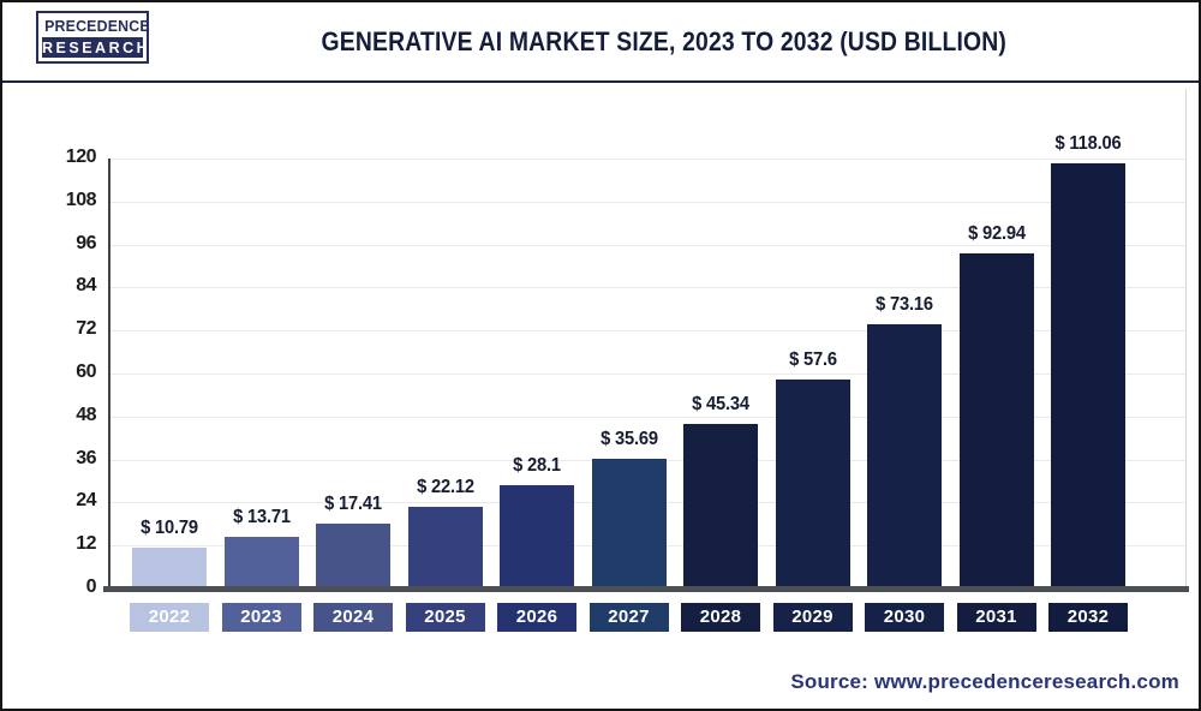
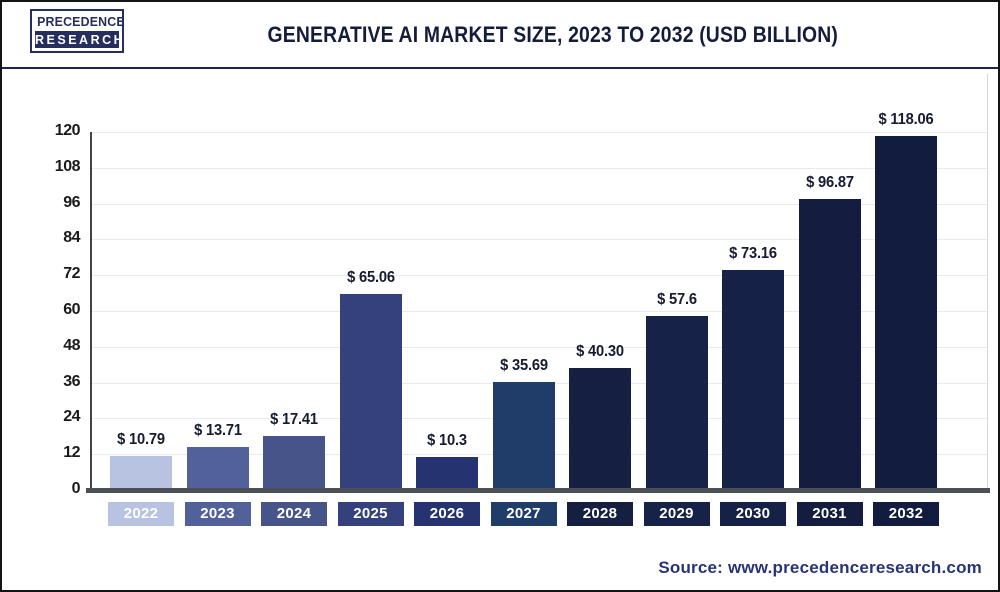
2025: 22.12 -> 65.06
2026: 28.1 -> 10.3
2028: 45.34 -> 40.30
2031: 92.94 -> 96.87
